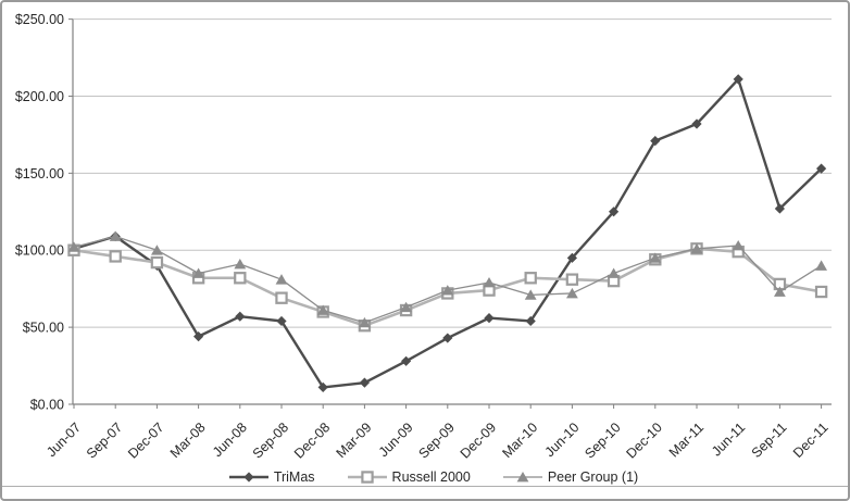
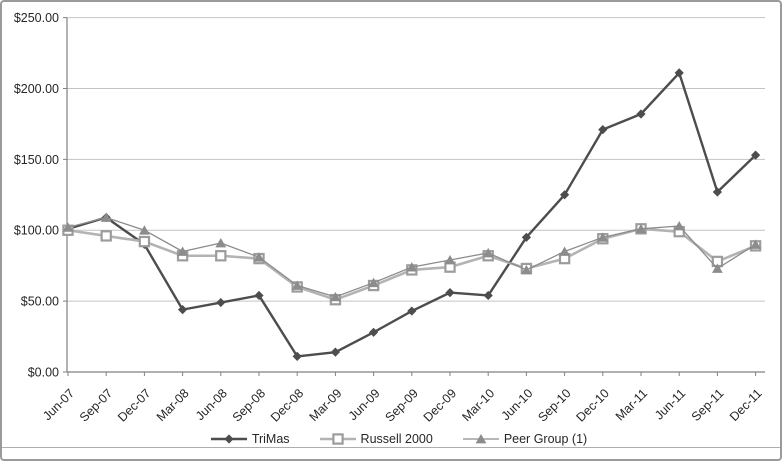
TriMas/Jun-08: $57 -> $49
Russell 2000/Sep-08: $69 -> $80
Peer Group (1)/Mar-10: $71 -> $84
Russell 2000/Jun-10: $81 -> $73
Russell 2000/Dec-11: $73 -> $89
